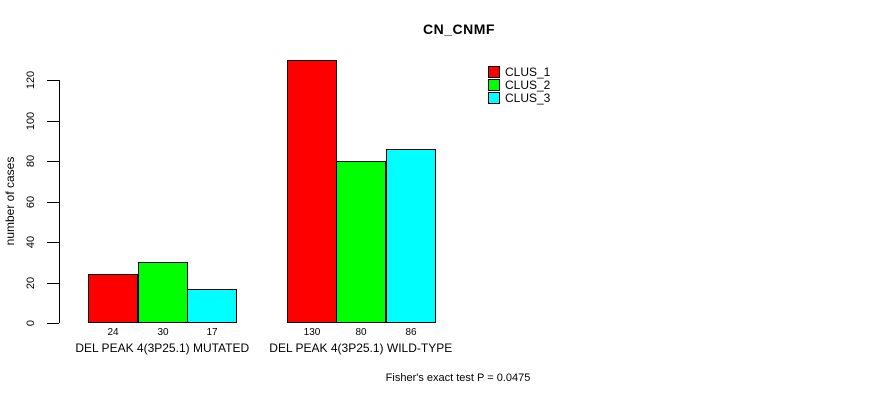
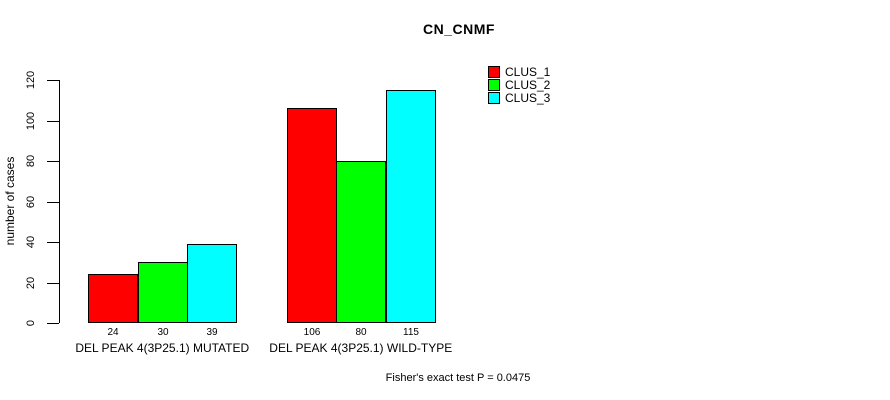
CLUS_3/DEL PEAK 4(3P25.1) MUTATED: 17 -> 39
CLUS_1/DEL PEAK 4(3P25.1) WILD-TYPE: 130 -> 106
CLUS_3/DEL PEAK 4(3P25.1) WILD-TYPE: 86 -> 115
